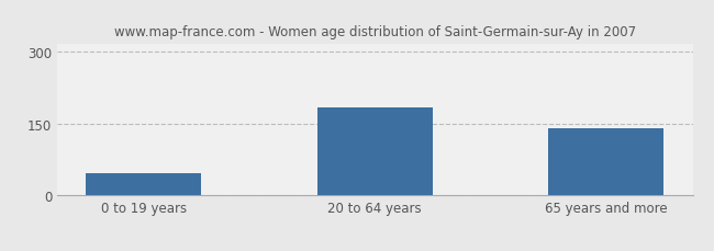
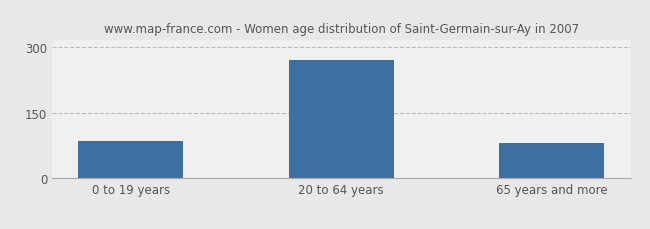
0 to 19 years: 47 -> 85
20 to 64 years: 183 -> 270
65 years and more: 141 -> 80
